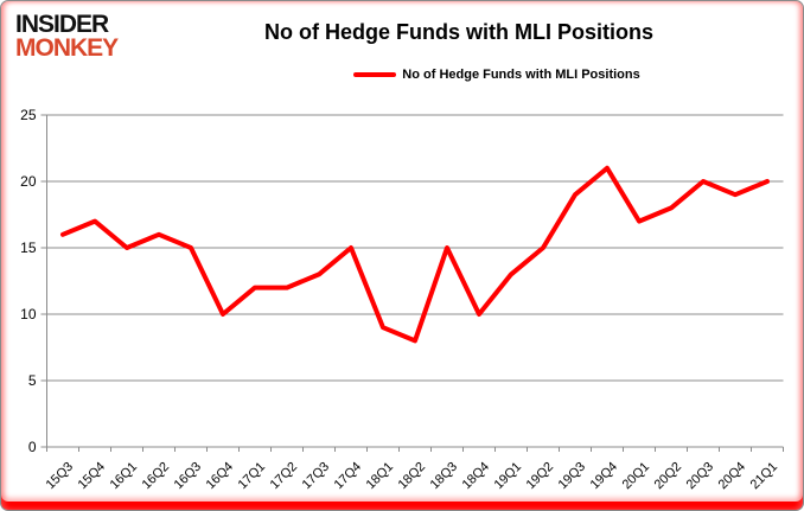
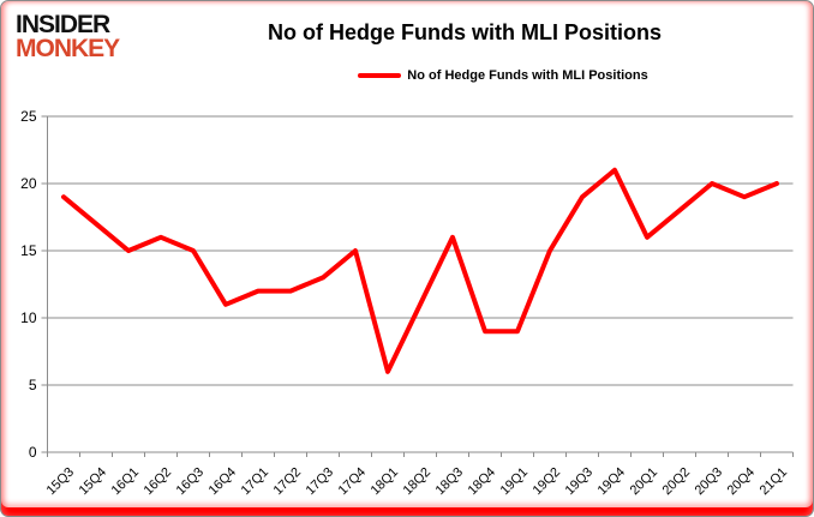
15Q3: 16 -> 19
16Q4: 10 -> 11
18Q1: 9 -> 6
18Q2: 8 -> 11
18Q3: 15 -> 16
18Q4: 10 -> 9
19Q1: 13 -> 9
20Q1: 17 -> 16
